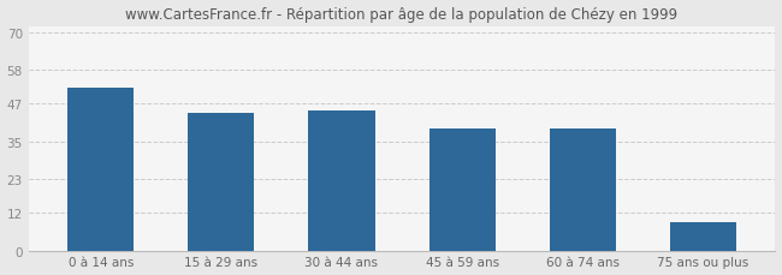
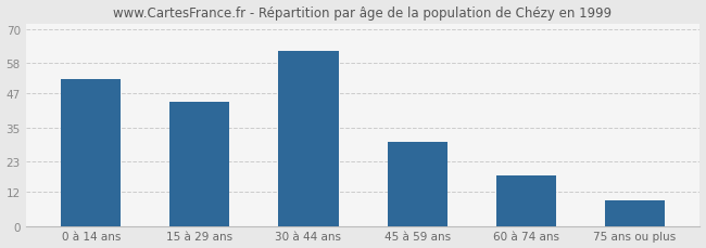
30 à 44 ans: 45 -> 62
45 à 59 ans: 39 -> 30
60 à 74 ans: 39 -> 18
